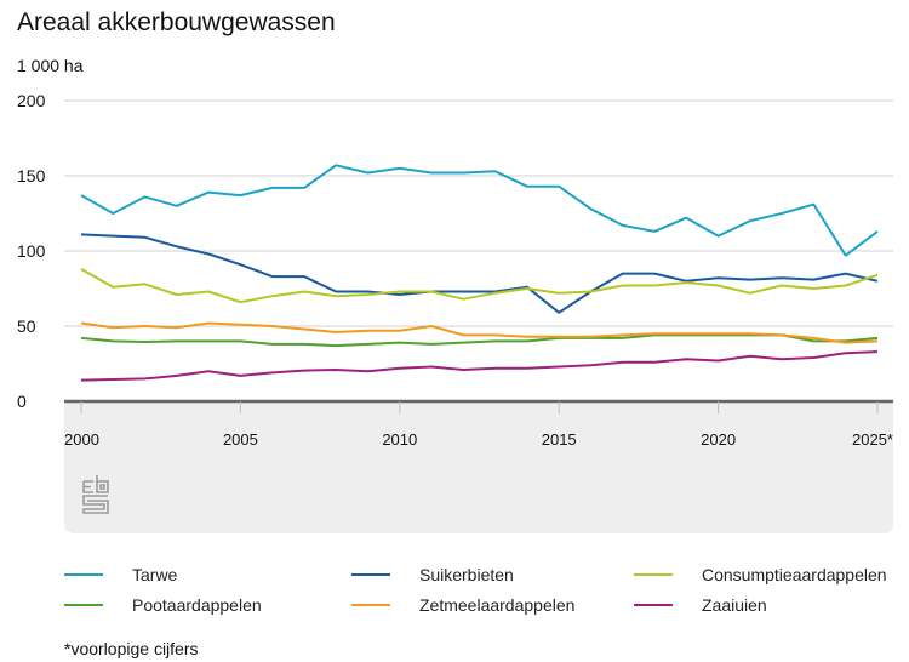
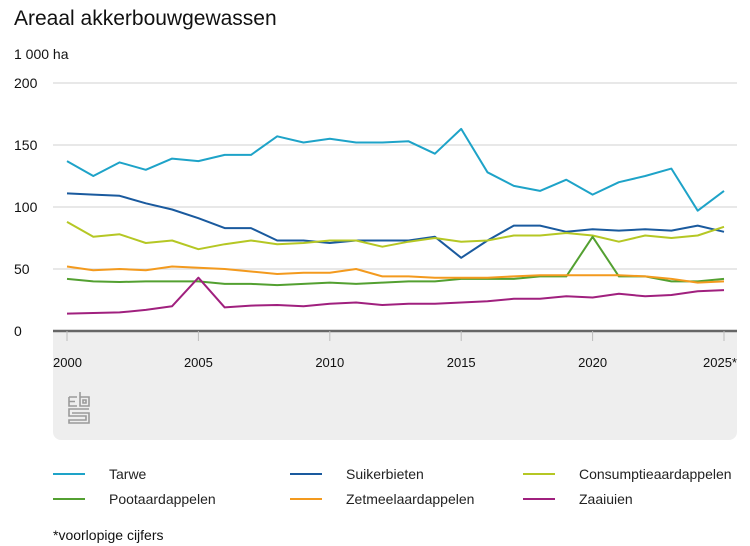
Zaaiuien/2005: 17 -> 43
Tarwe/2015: 143 -> 163
Pootaardappelen/2020: 44 -> 76
